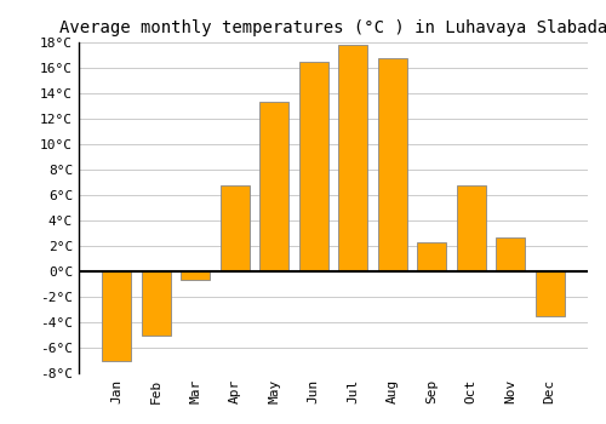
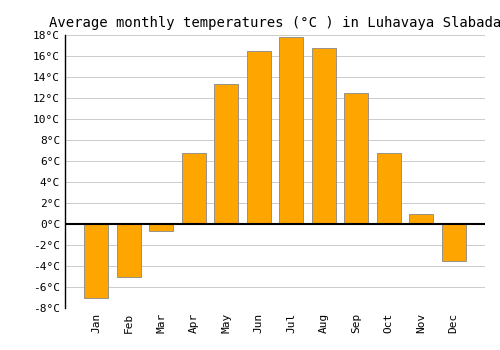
Sep: 2.3°C -> 12.5°C
Nov: 2.7°C -> 1.0°C
